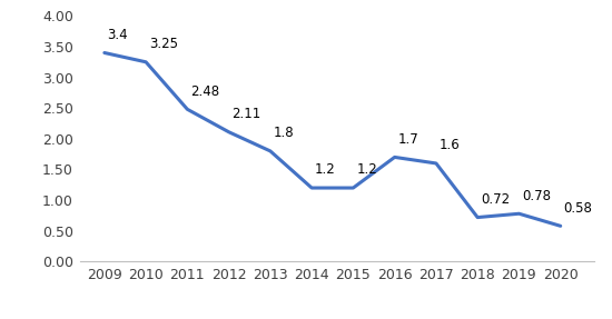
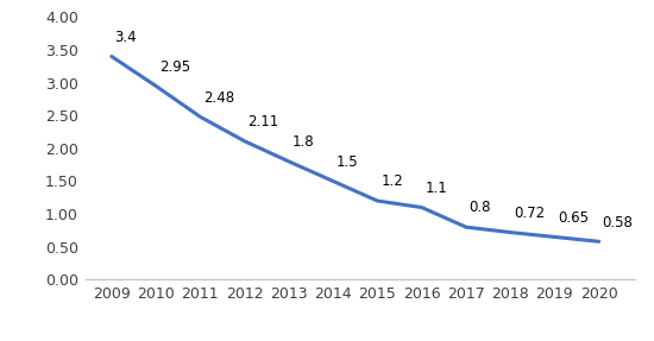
2010: 3.25 -> 2.95
2014: 1.2 -> 1.5
2016: 1.7 -> 1.1
2017: 1.6 -> 0.8
2019: 0.78 -> 0.65
